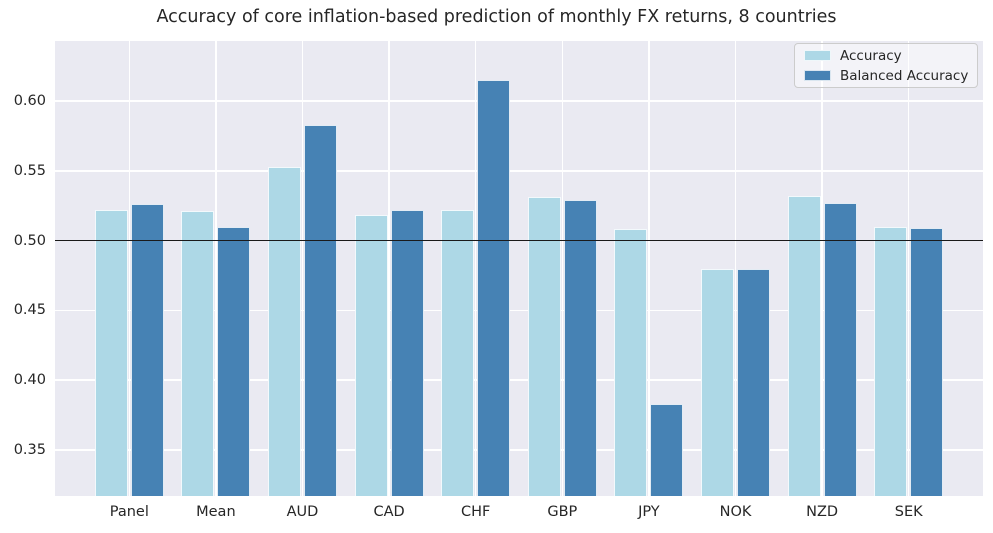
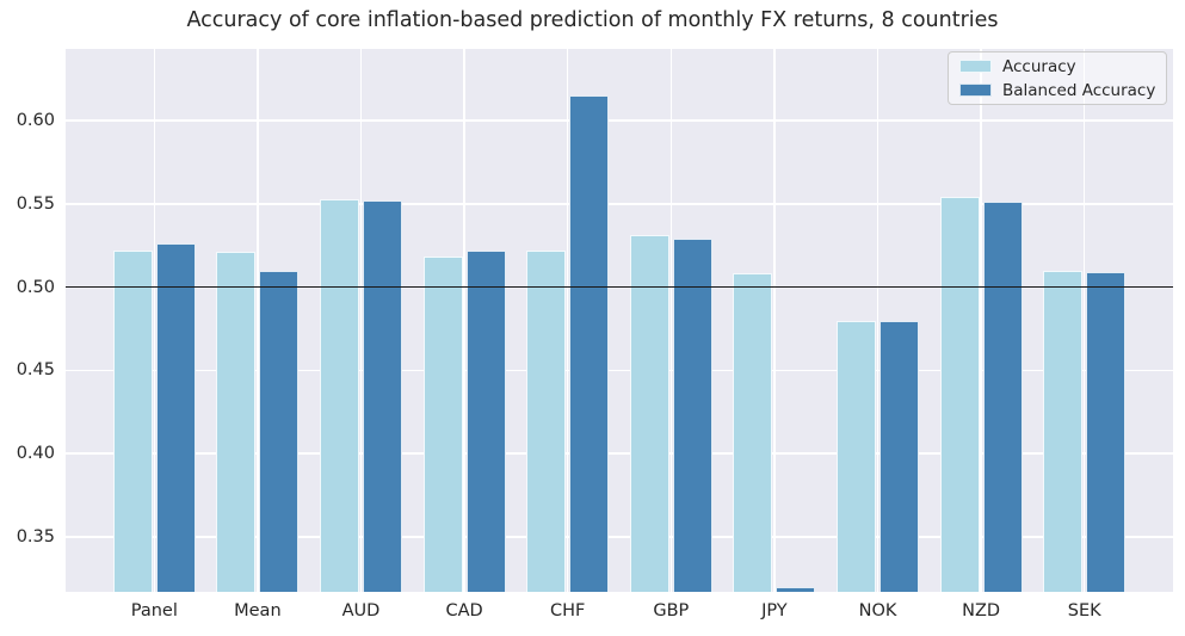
Balanced Accuracy/AUD: 0.583 -> 0.552
Balanced Accuracy/JPY: 0.383 -> 0.320
Accuracy/NZD: 0.532 -> 0.554
Balanced Accuracy/NZD: 0.527 -> 0.551
